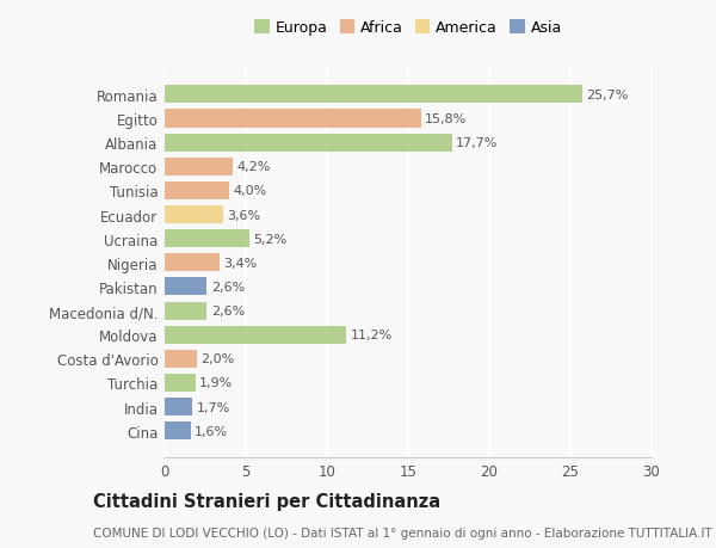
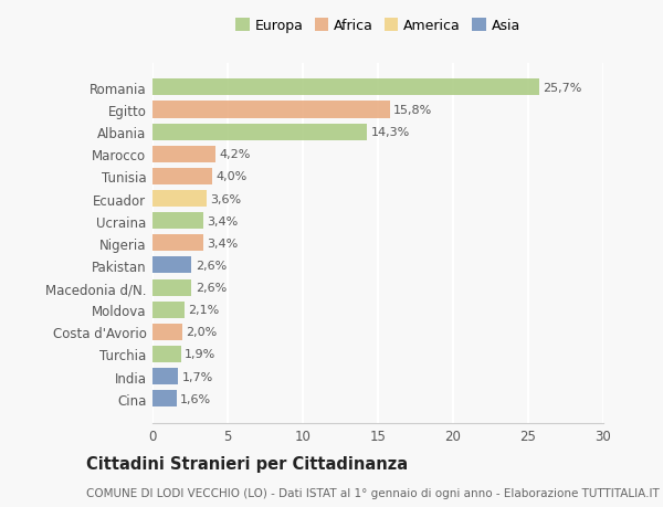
Albania: 17,7% -> 14,3%
Ucraina: 5,2% -> 3,4%
Moldova: 11,2% -> 2,1%
